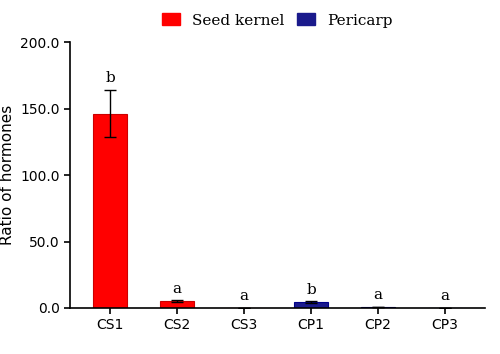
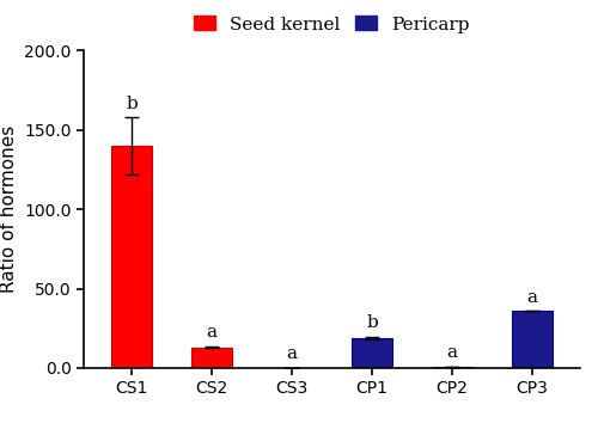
CS1: 146 -> 140
CS2: 5 -> 13
CP1: 4 -> 19
CP3: 0 -> 36
